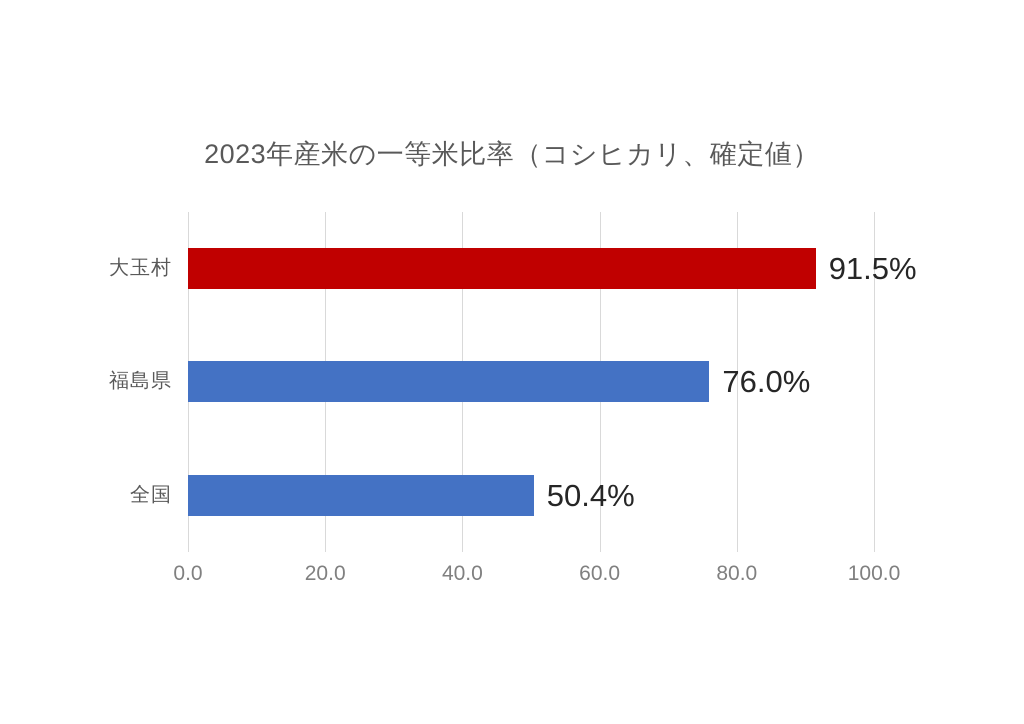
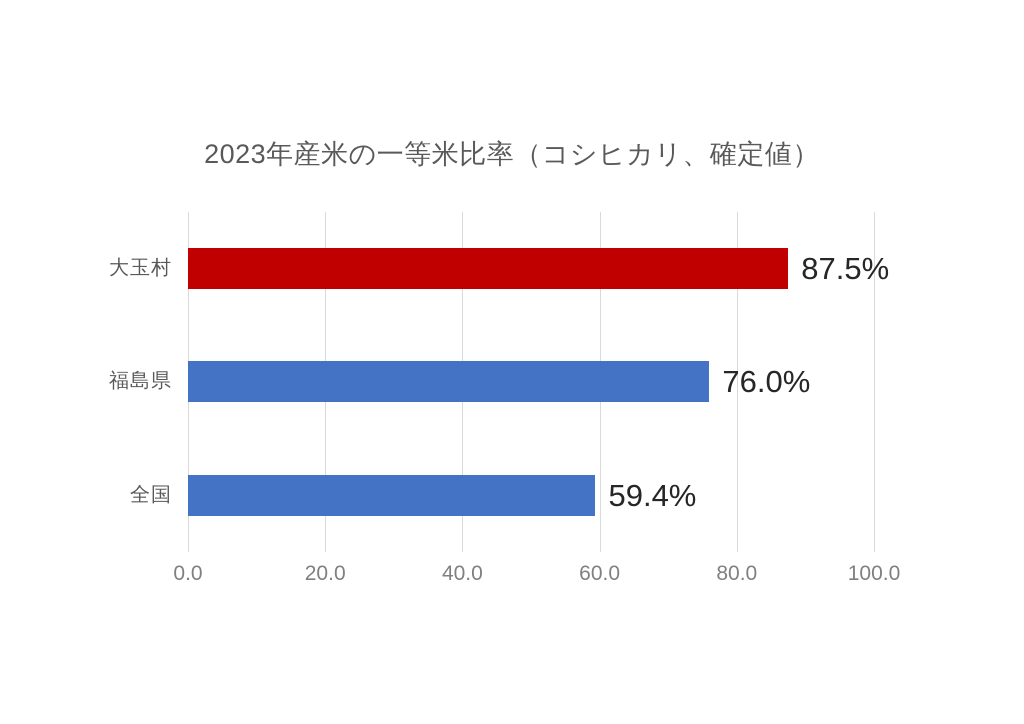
大玉村: 91.5% -> 87.5%
全国: 50.4% -> 59.4%
